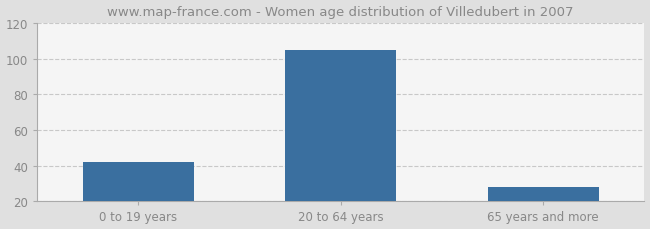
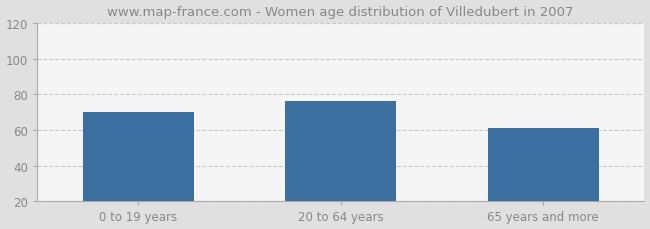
0 to 19 years: 42 -> 70
20 to 64 years: 105 -> 76
65 years and more: 28 -> 61
